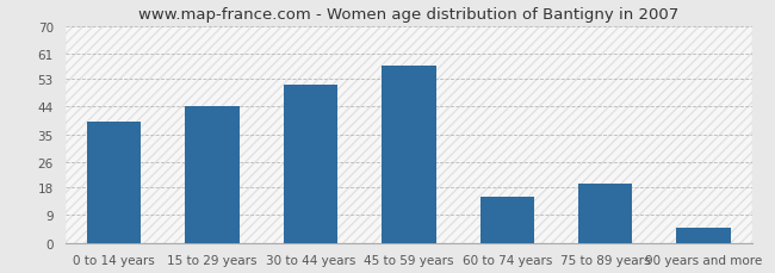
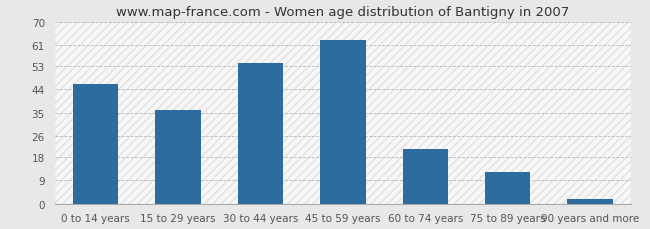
0 to 14 years: 39 -> 46
15 to 29 years: 44 -> 36
30 to 44 years: 51 -> 54
45 to 59 years: 57 -> 63
60 to 74 years: 15 -> 21
75 to 89 years: 19 -> 12
90 years and more: 5 -> 2
